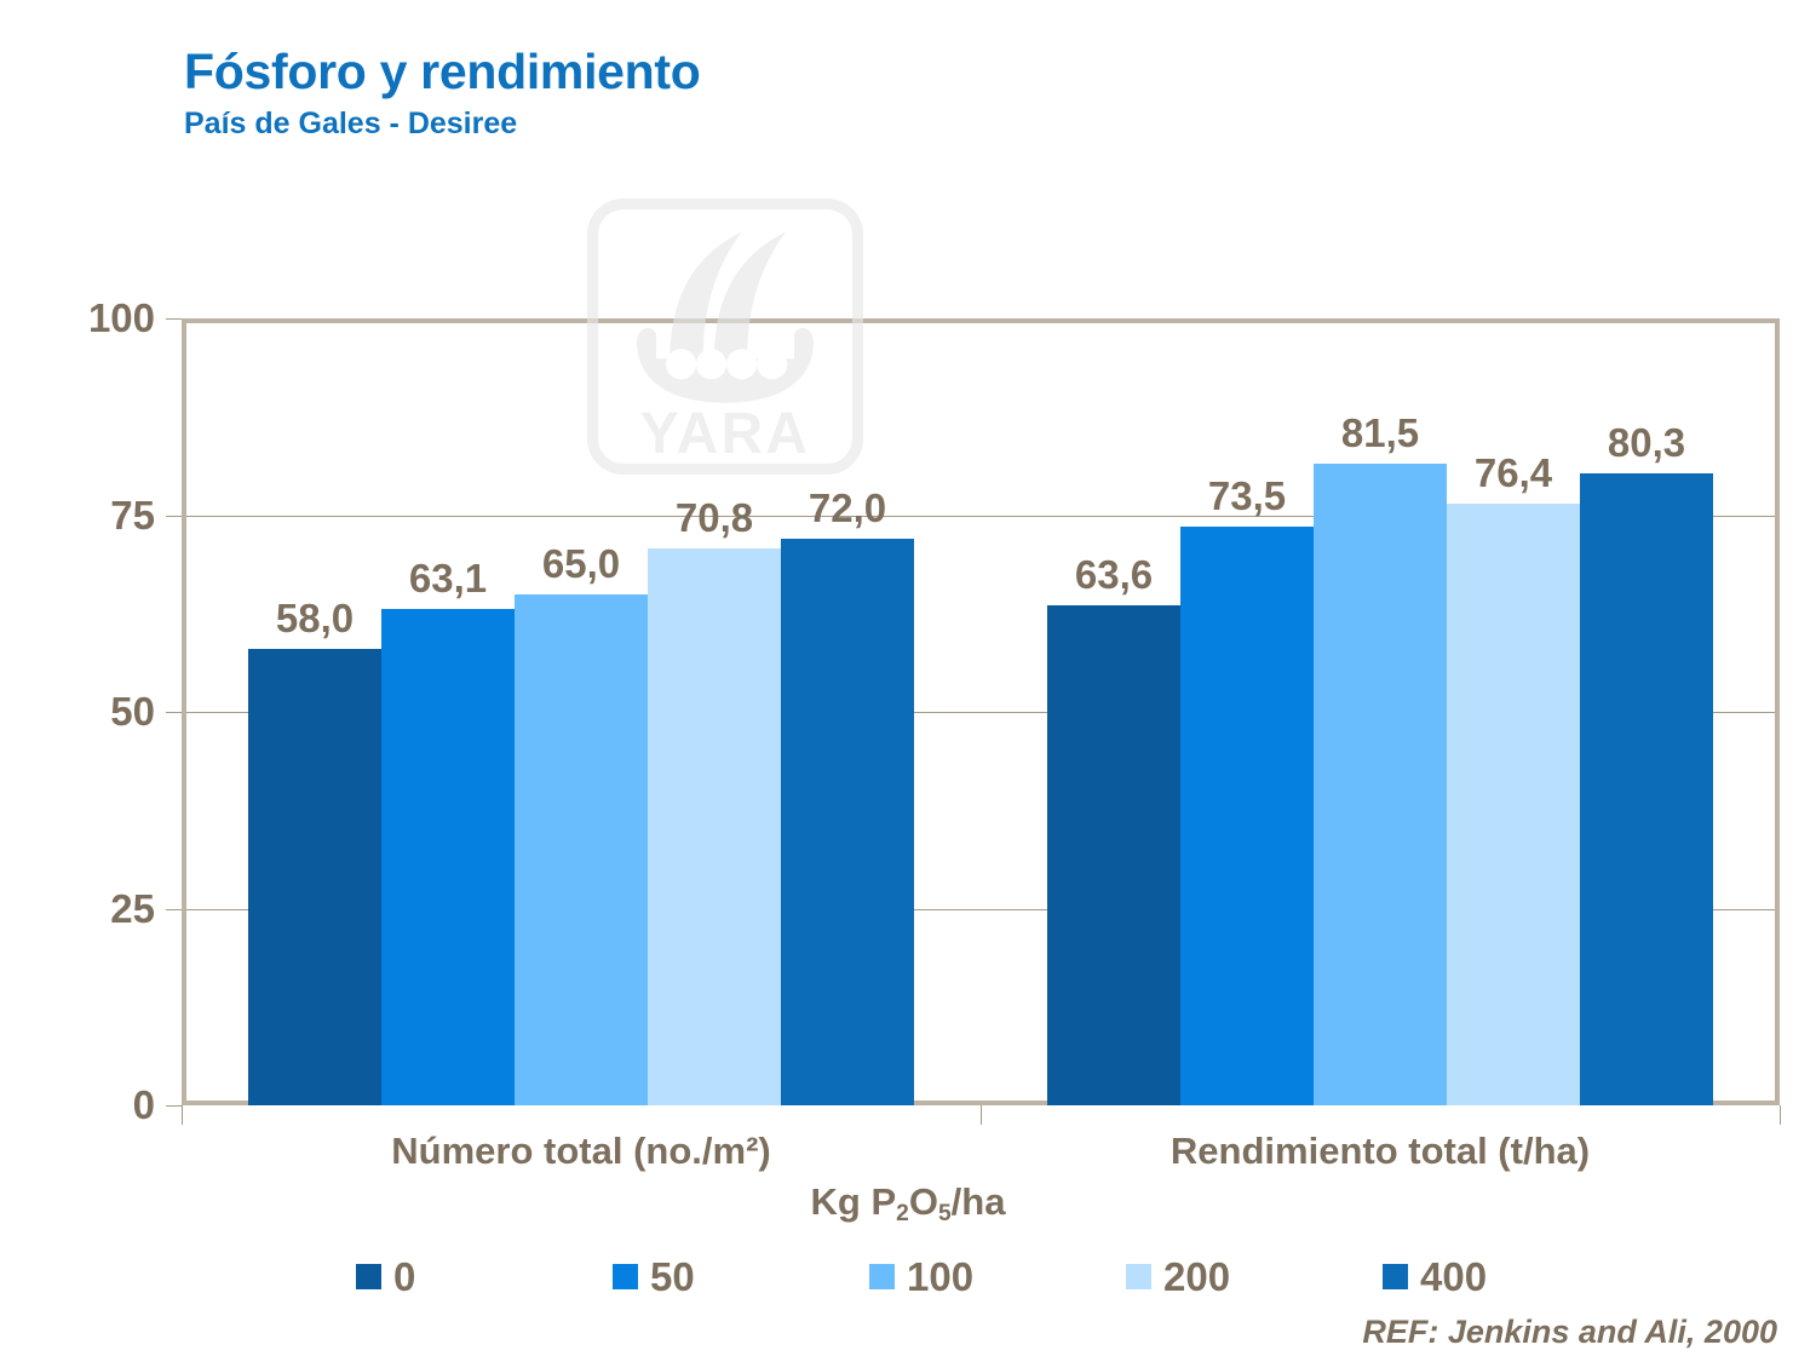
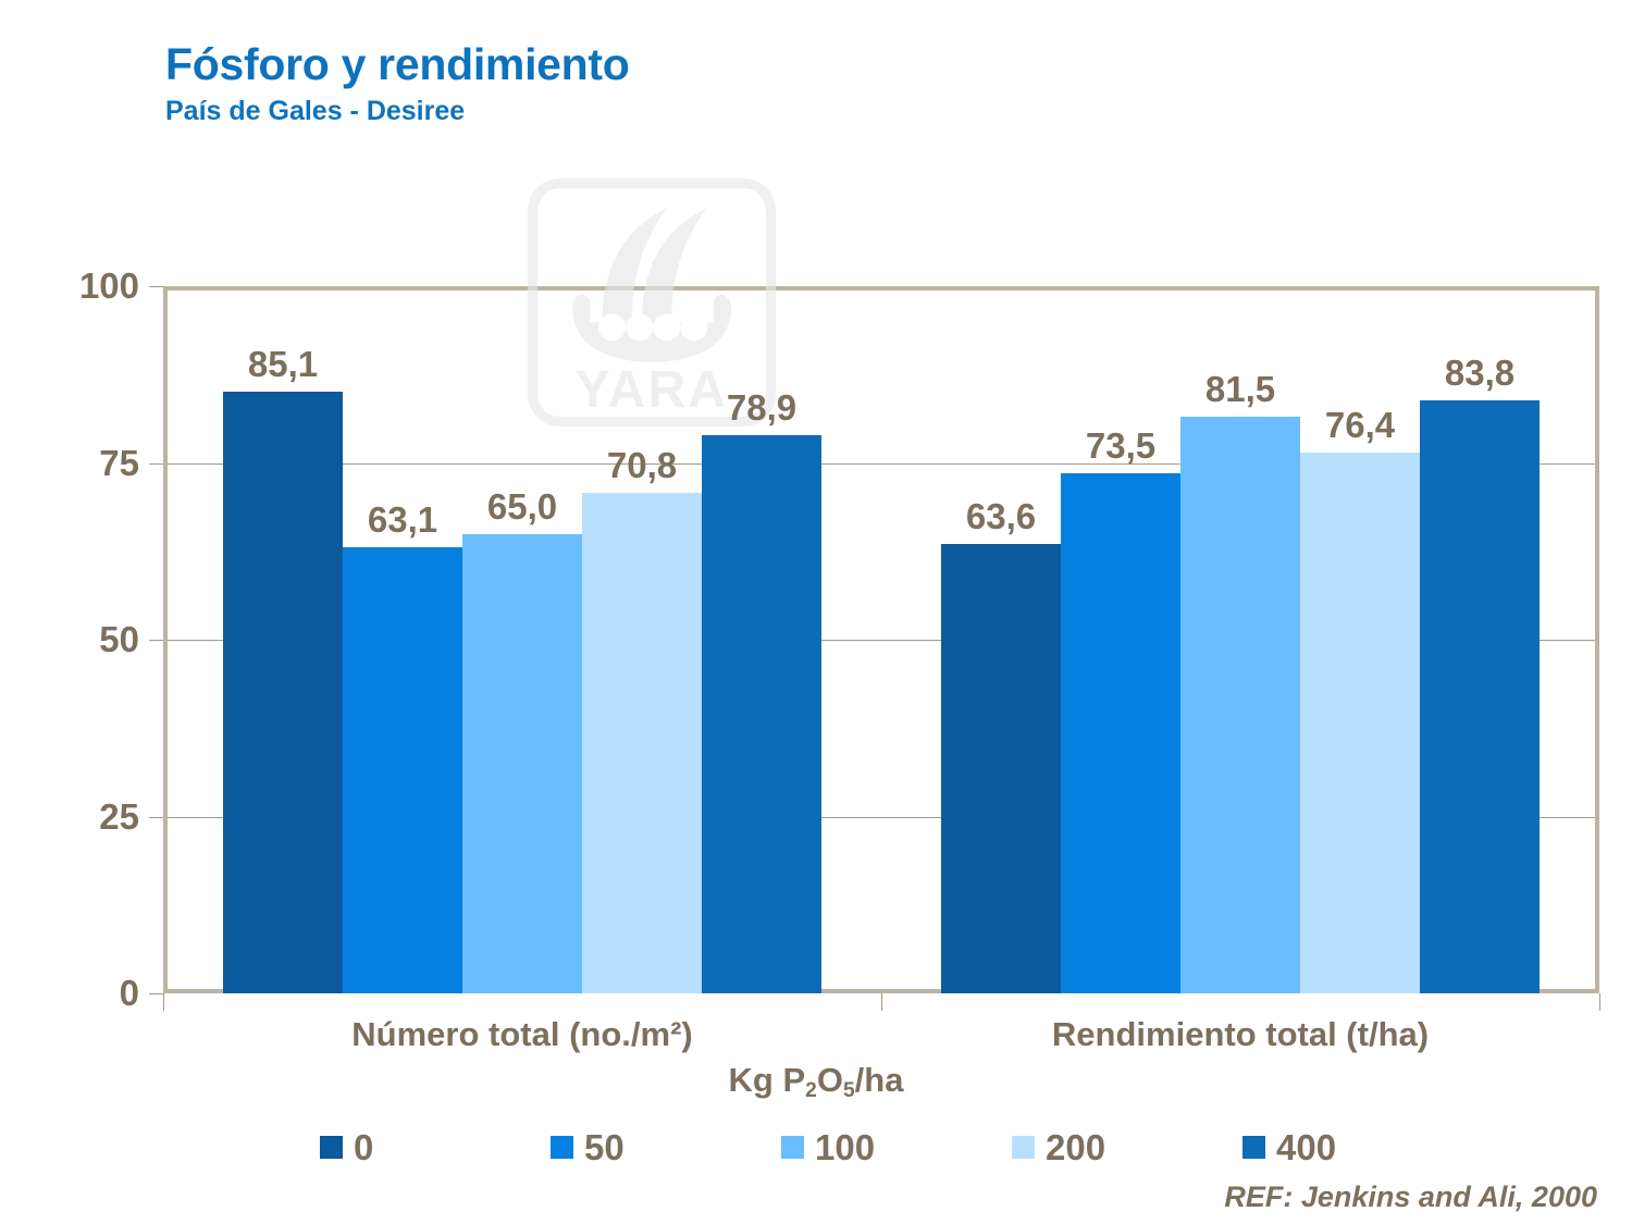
0/Número total (no./m²): 58,0 -> 85,1
400/Número total (no./m²): 72,0 -> 78,9
400/Rendimiento total (t/ha): 80,3 -> 83,8
